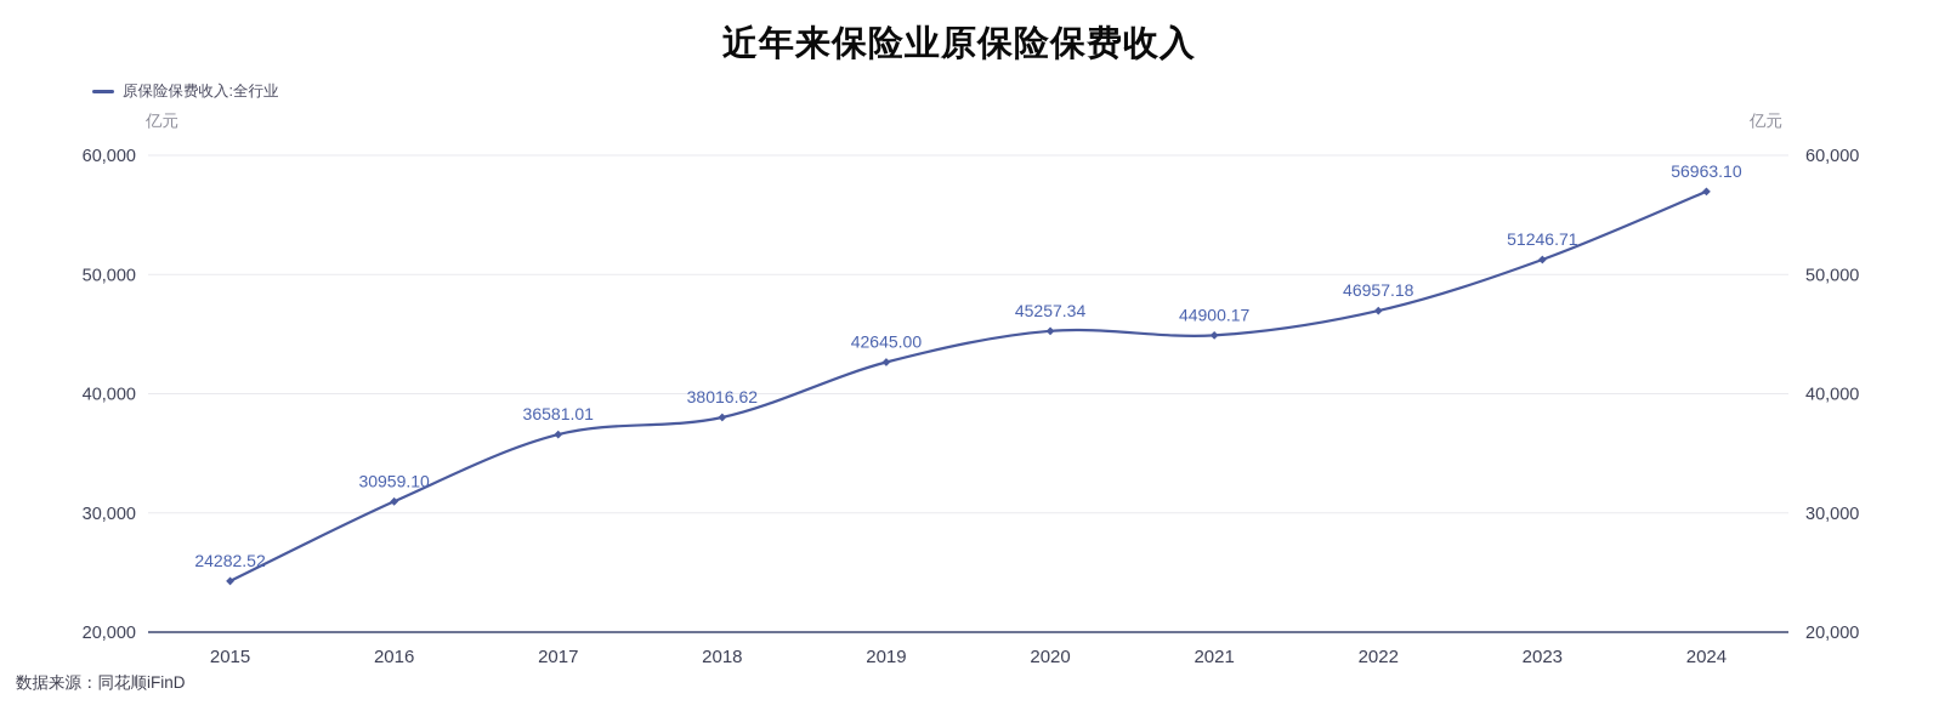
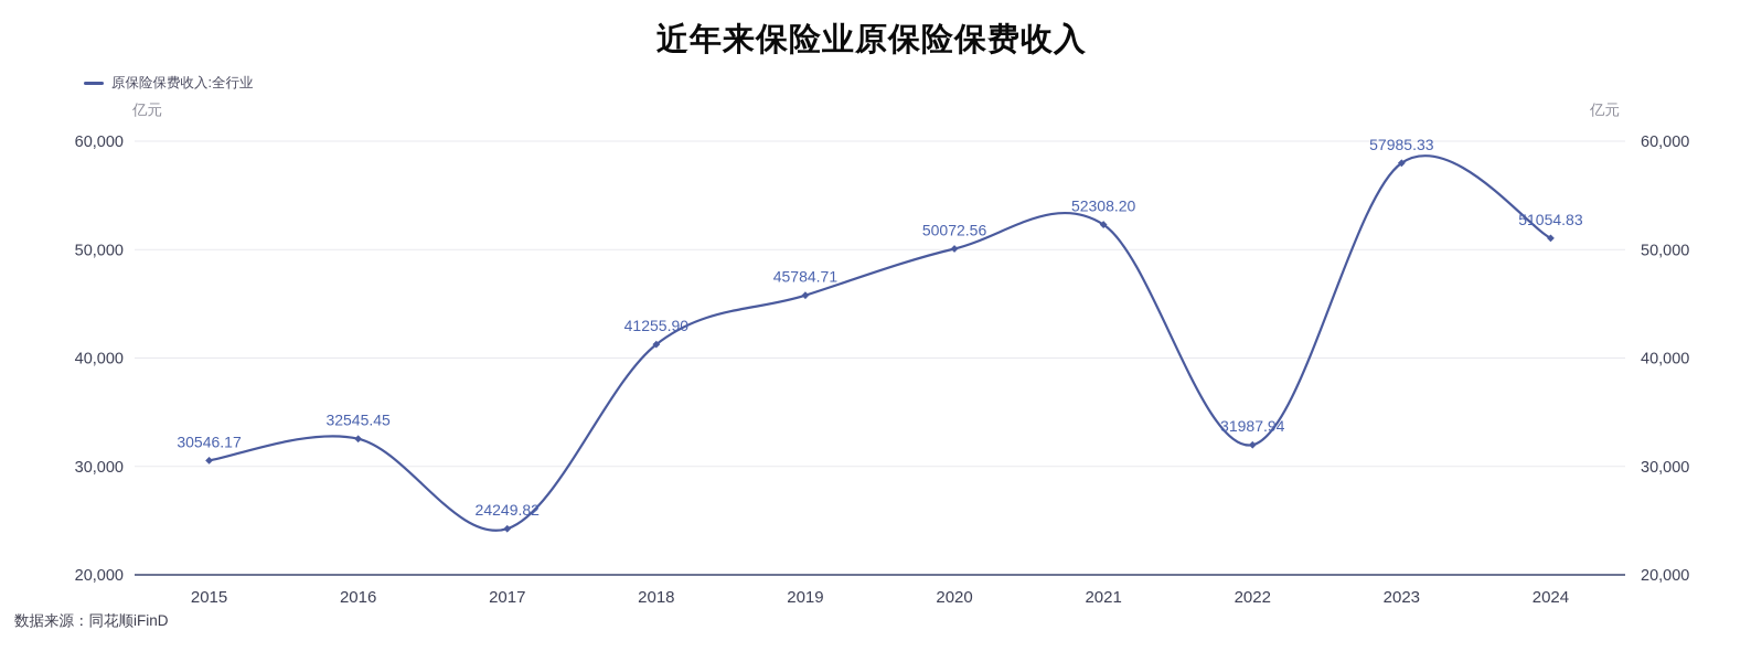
2015: 24282.52 -> 30546.17
2016: 30959.10 -> 32545.45
2017: 36581.01 -> 24249.82
2018: 38016.62 -> 41255.90
2019: 42645.00 -> 45784.71
2020: 45257.34 -> 50072.56
2021: 44900.17 -> 52308.20
2022: 46957.18 -> 31987.94
2023: 51246.71 -> 57985.33
2024: 56963.10 -> 51054.83
